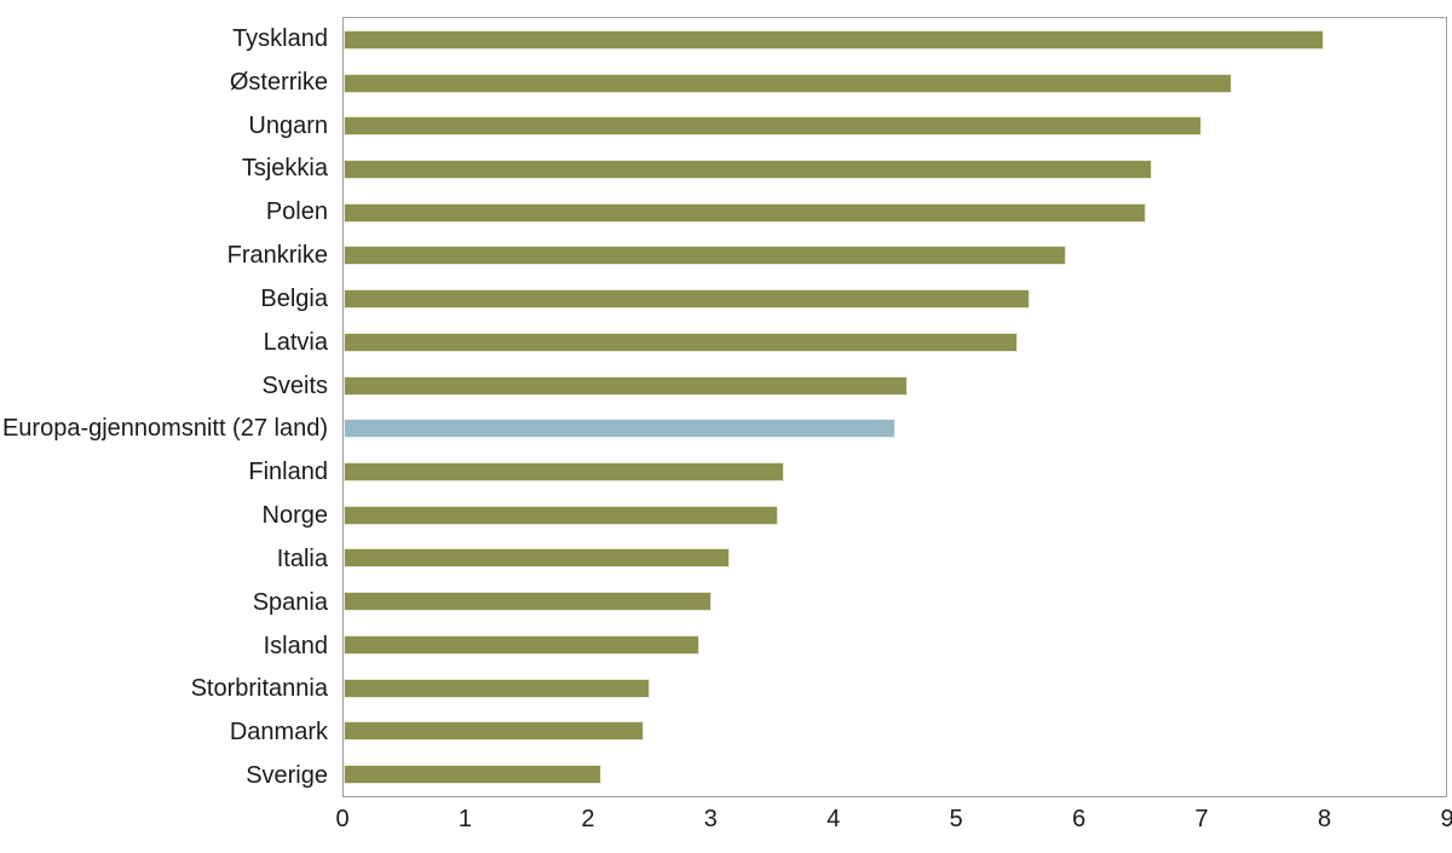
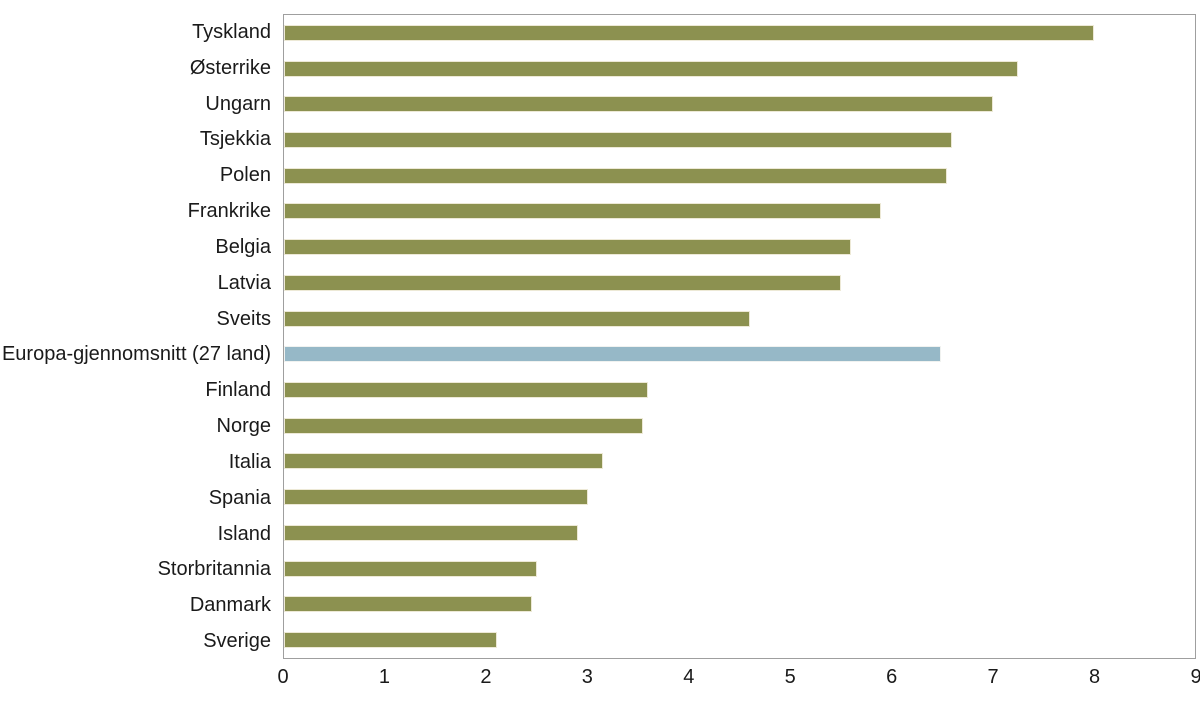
Europa-gjennomsnitt (27 land): 4.50 -> 6.49
